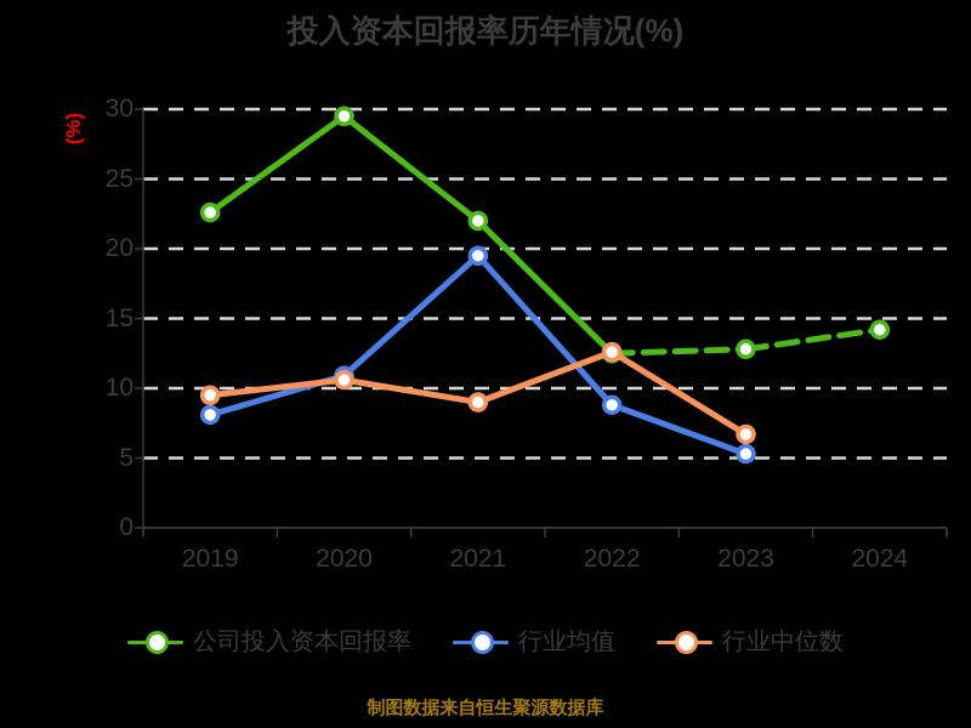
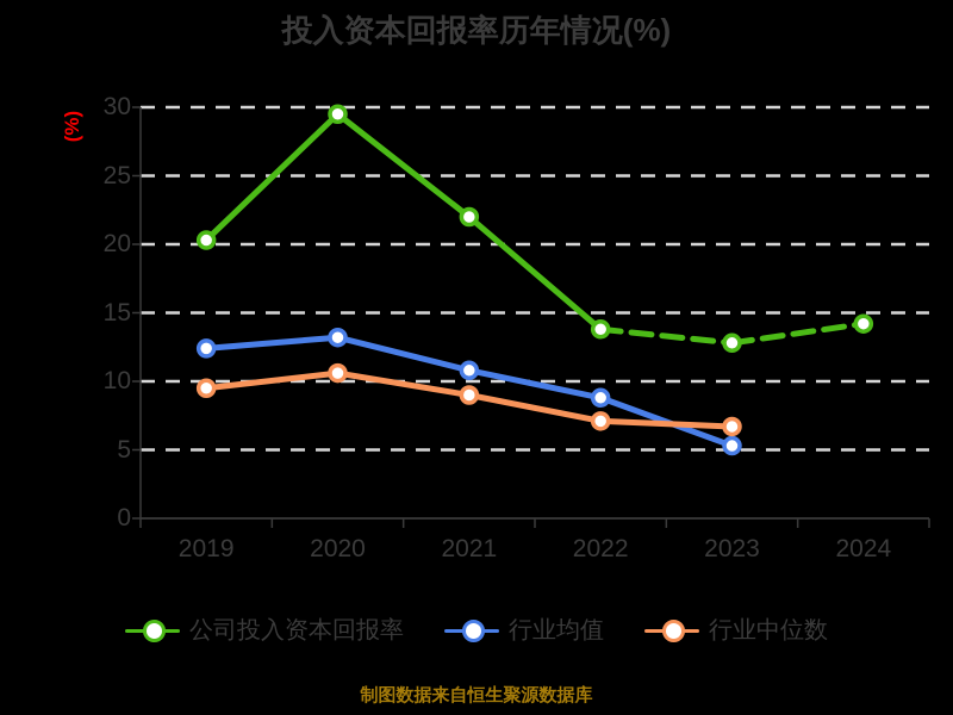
公司投入资本回报率/2019: 22.6 -> 20.3
行业均值/2019: 8.1 -> 12.4
行业均值/2020: 10.9 -> 13.2
行业均值/2021: 19.5 -> 10.8
公司投入资本回报率/2022: 12.5 -> 13.8
行业中位数/2022: 12.6 -> 7.1
